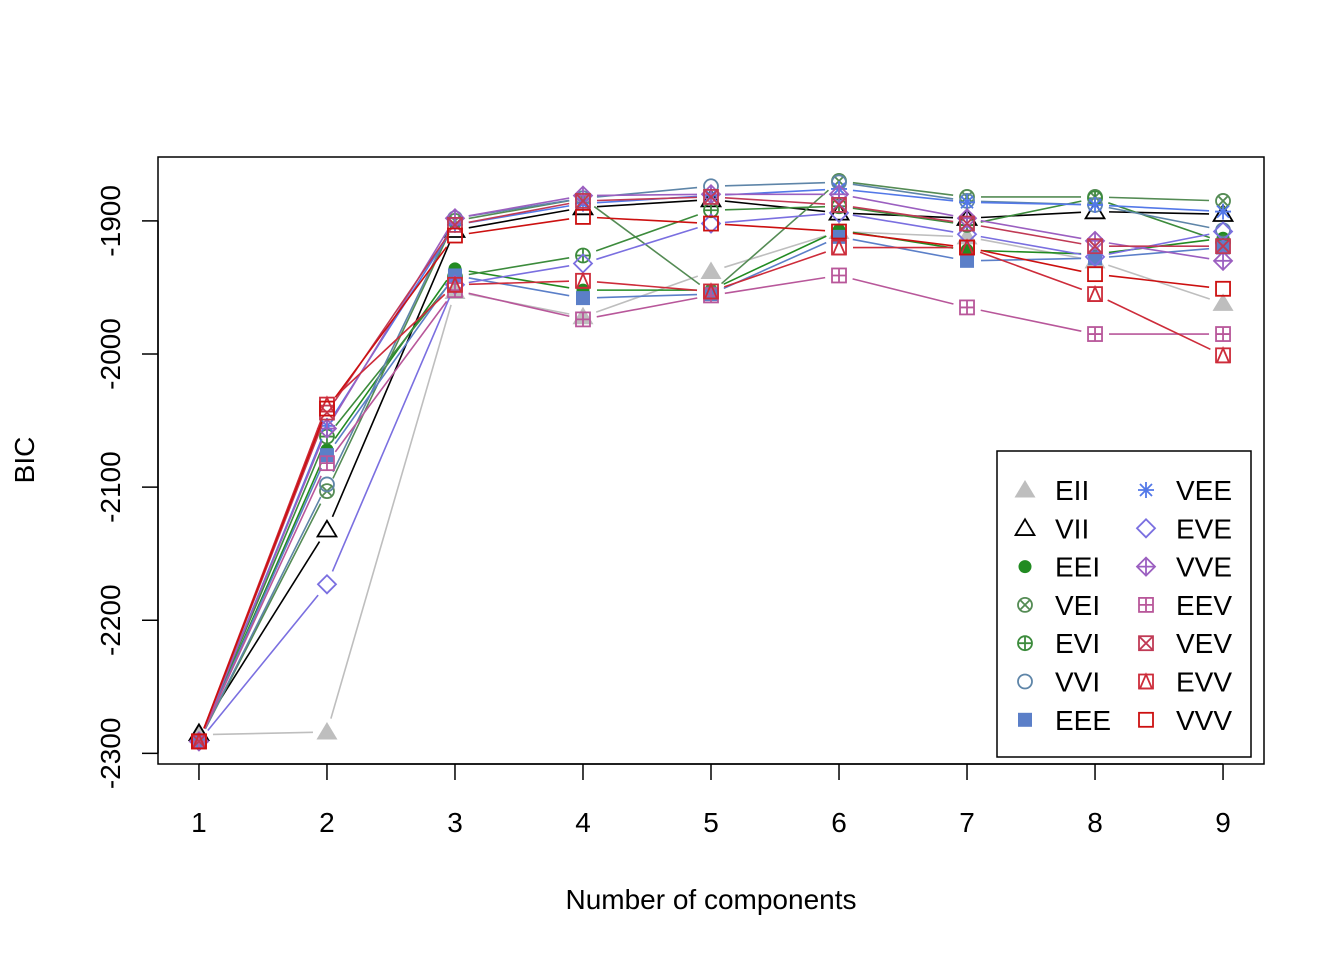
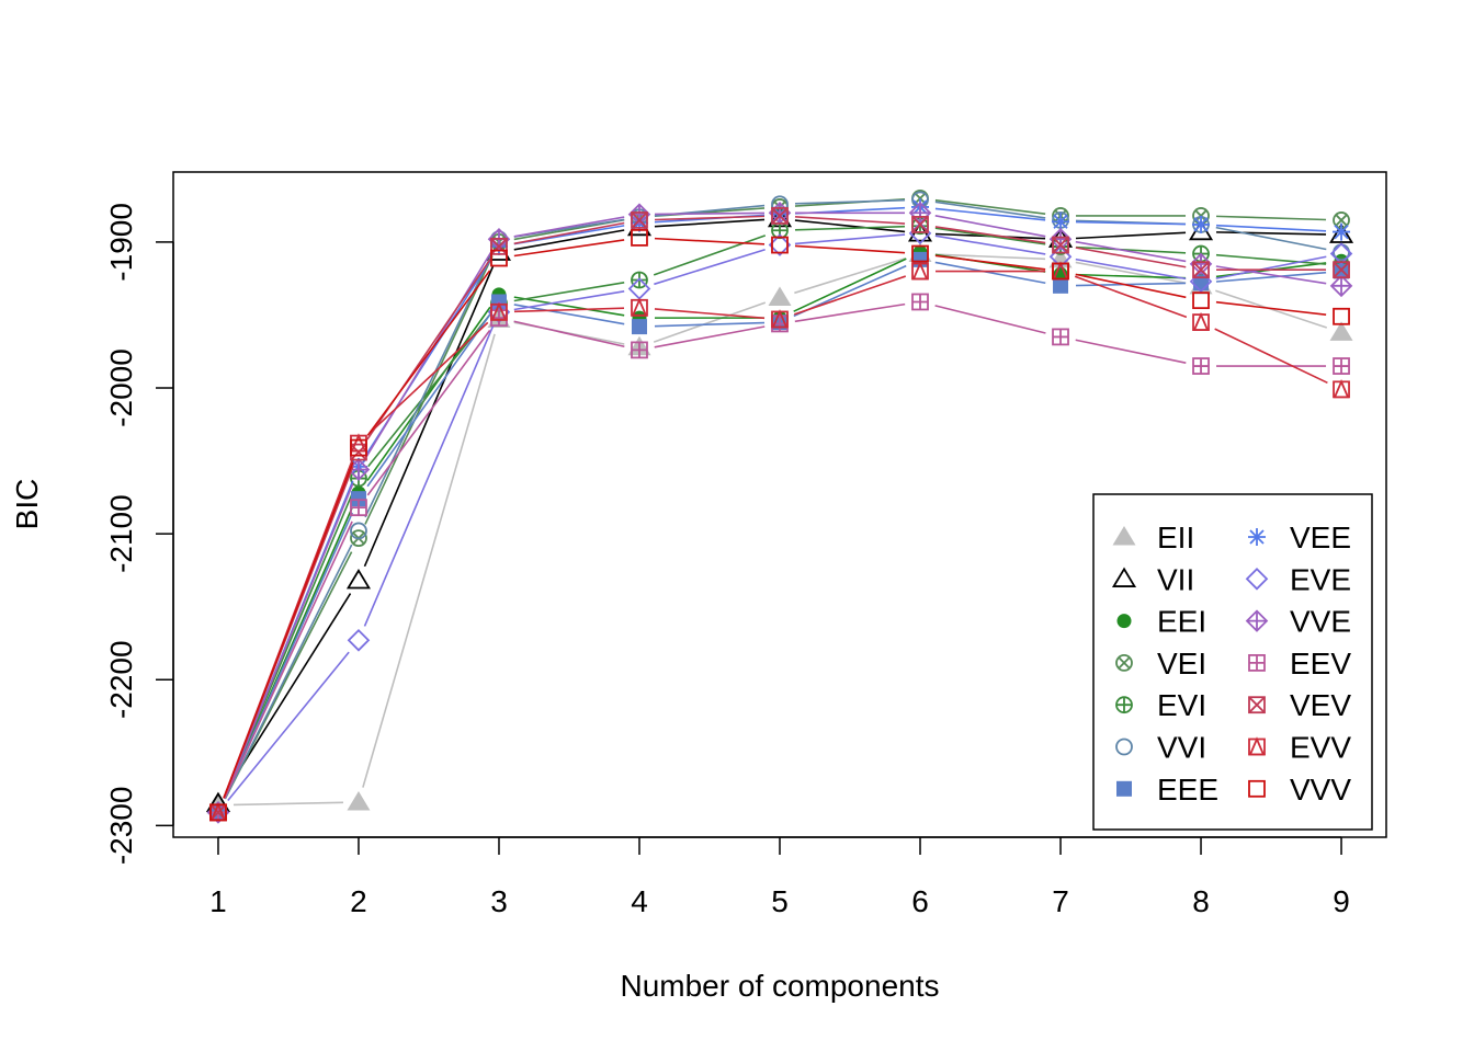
VEI/5: -1954 -> -1876
EVI/8: -1883 -> -1908
